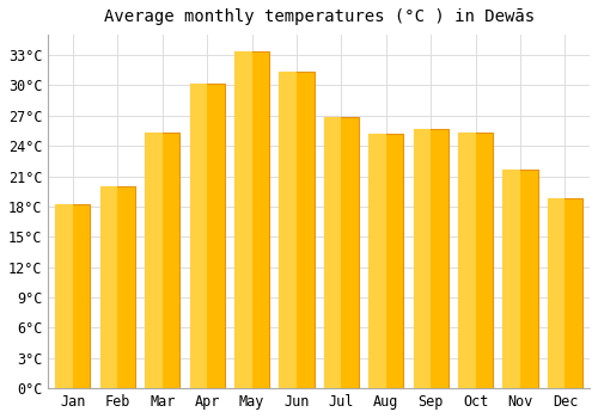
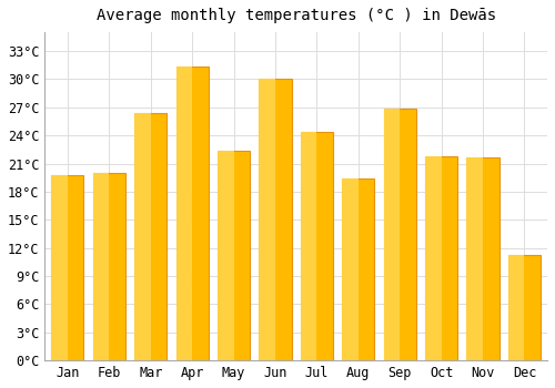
Jan: 18.2°C -> 19.8°C
Mar: 25.3°C -> 26.4°C
Apr: 30.2°C -> 31.4°C
May: 33.3°C -> 22.4°C
Jun: 31.3°C -> 30.0°C
Jul: 26.8°C -> 24.4°C
Aug: 25.2°C -> 19.4°C
Sep: 25.7°C -> 26.8°C
Oct: 25.3°C -> 21.8°C
Dec: 18.8°C -> 11.2°C
